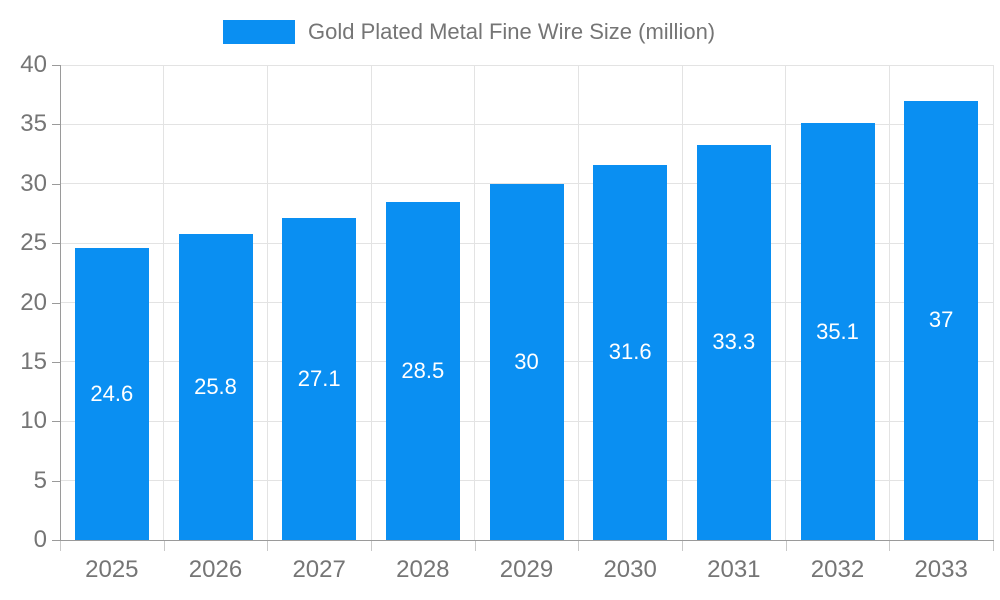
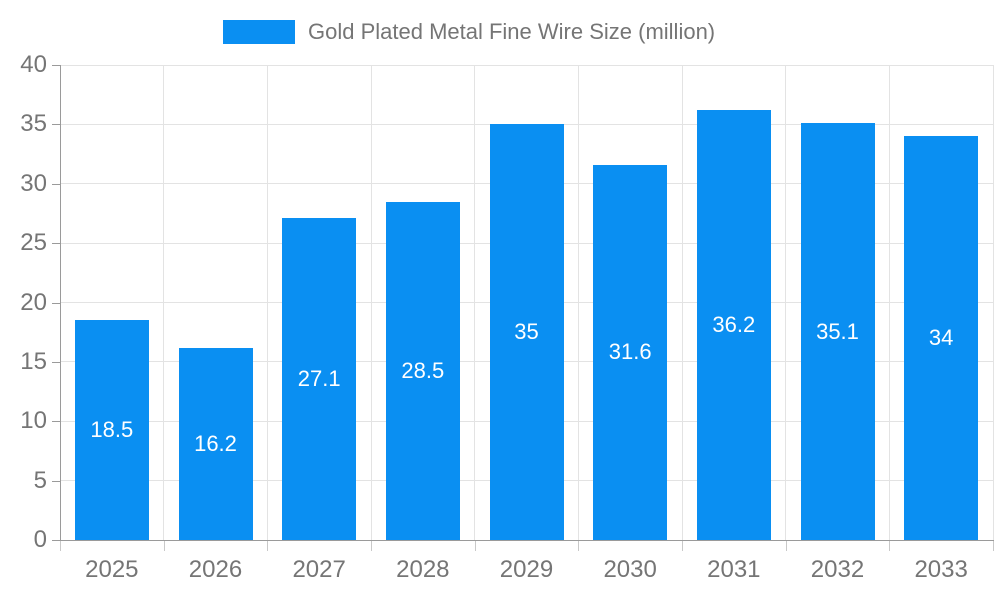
2025: 24.6 -> 18.5
2026: 25.8 -> 16.2
2029: 30 -> 35
2031: 33.3 -> 36.2
2033: 37 -> 34
